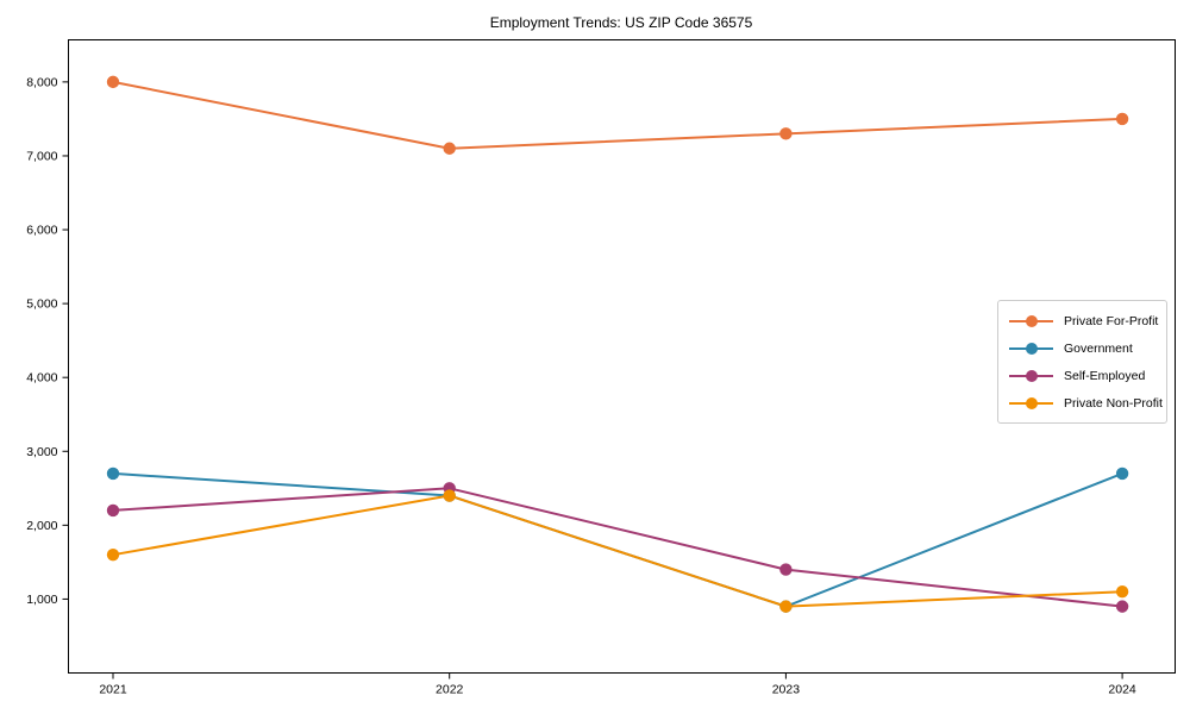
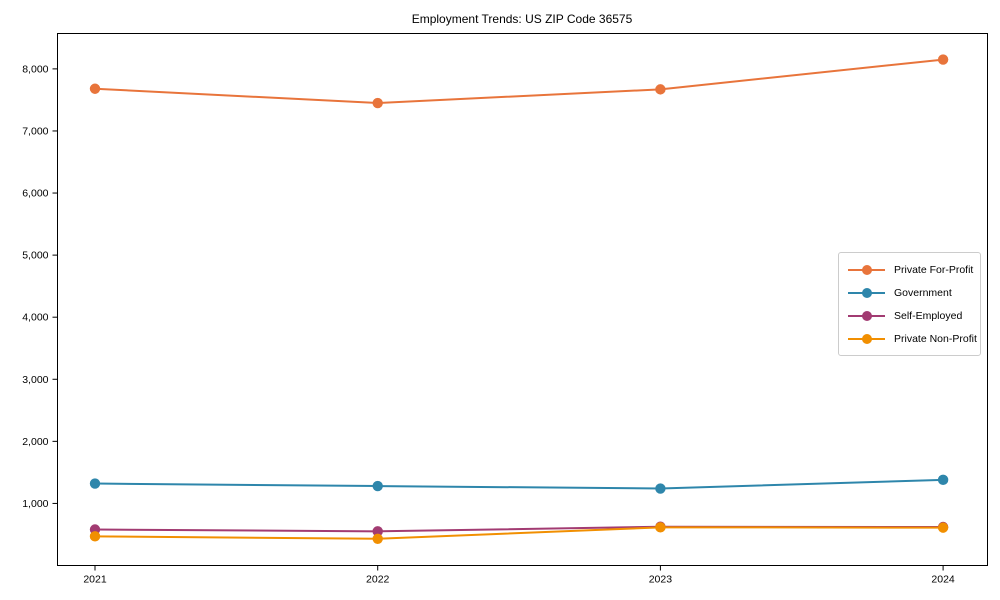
Private For-Profit/2021: 8000 -> 7700
Government/2021: 2700 -> 1300
Self-Employed/2021: 2200 -> 600
Private Non-Profit/2021: 1600 -> 500
Private For-Profit/2022: 7100 -> 7400
Government/2022: 2400 -> 1300
Self-Employed/2022: 2500 -> 600
Private Non-Profit/2022: 2400 -> 400
Private For-Profit/2023: 7300 -> 7700
Government/2023: 900 -> 1200
Self-Employed/2023: 1400 -> 600
Private Non-Profit/2023: 900 -> 600
Private For-Profit/2024: 7500 -> 8200
Government/2024: 2700 -> 1400
Self-Employed/2024: 900 -> 600
Private Non-Profit/2024: 1100 -> 600
